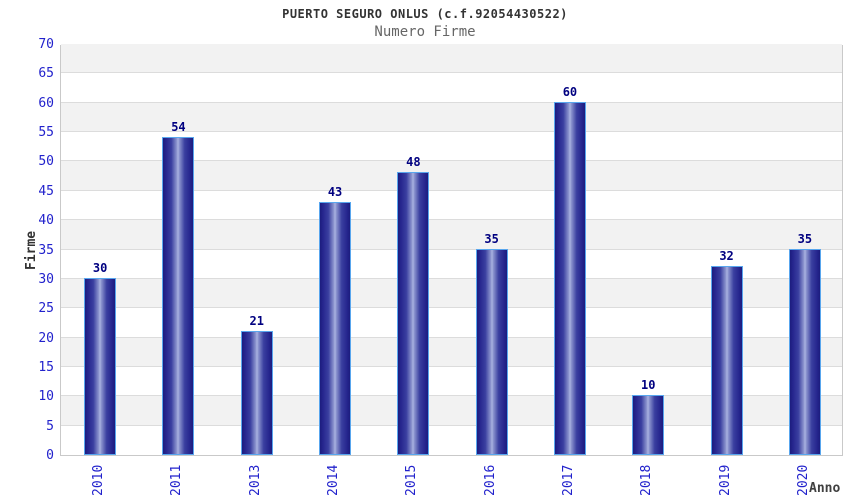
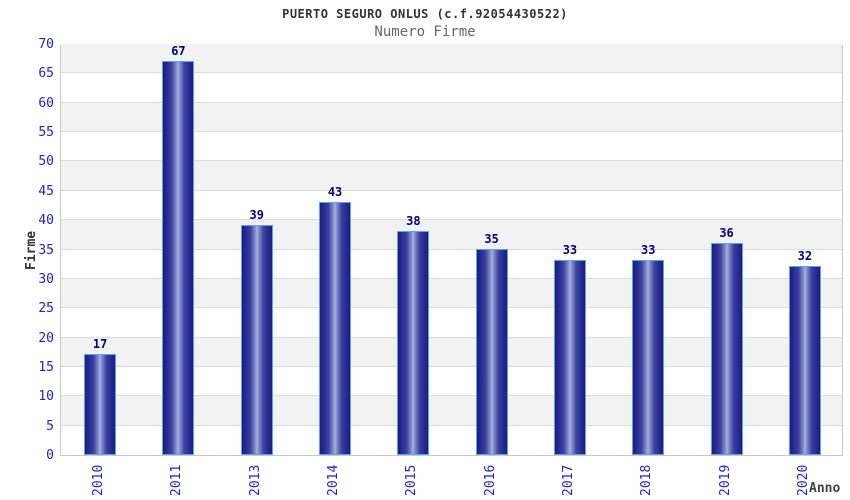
2010: 30 -> 17
2011: 54 -> 67
2013: 21 -> 39
2015: 48 -> 38
2017: 60 -> 33
2018: 10 -> 33
2019: 32 -> 36
2020: 35 -> 32
